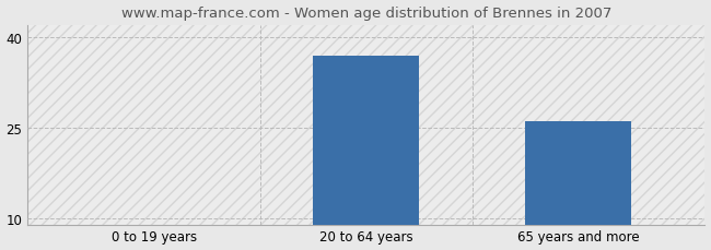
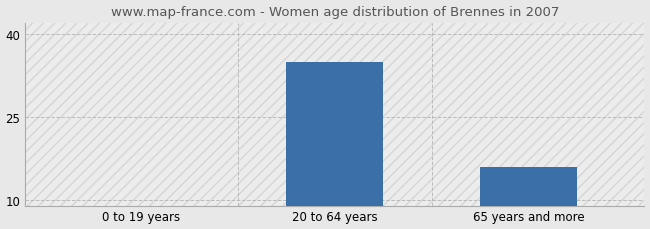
20 to 64 years: 37 -> 35
65 years and more: 26 -> 16
